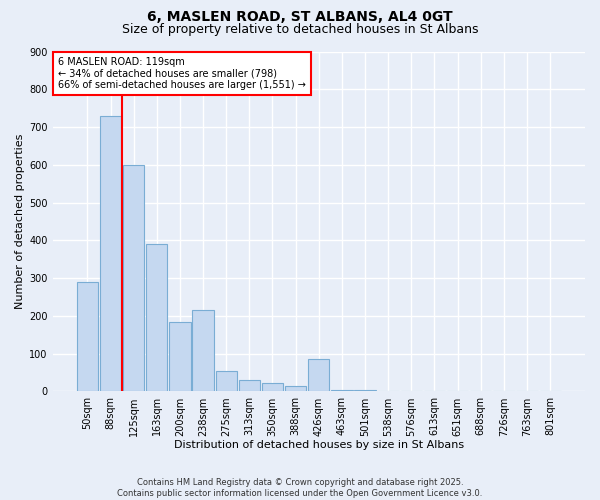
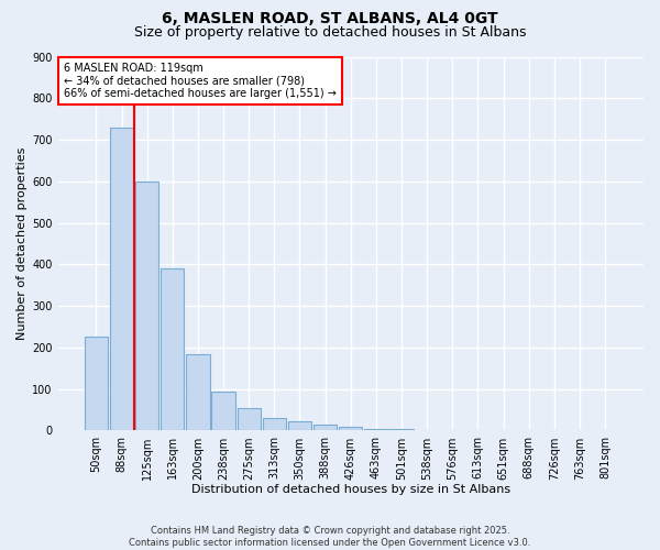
50sqm: 290 -> 225
238sqm: 215 -> 95
426sqm: 85 -> 10
